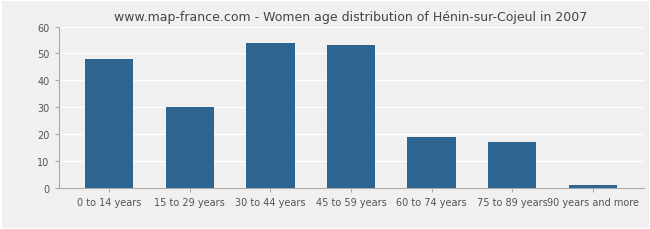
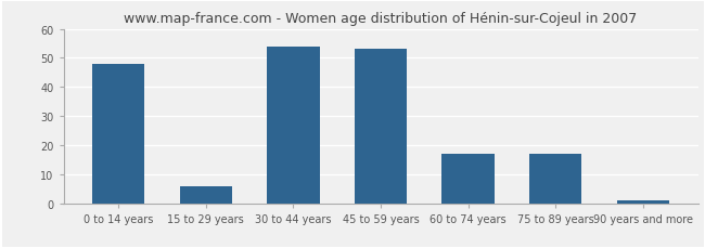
15 to 29 years: 30 -> 6
60 to 74 years: 19 -> 17
